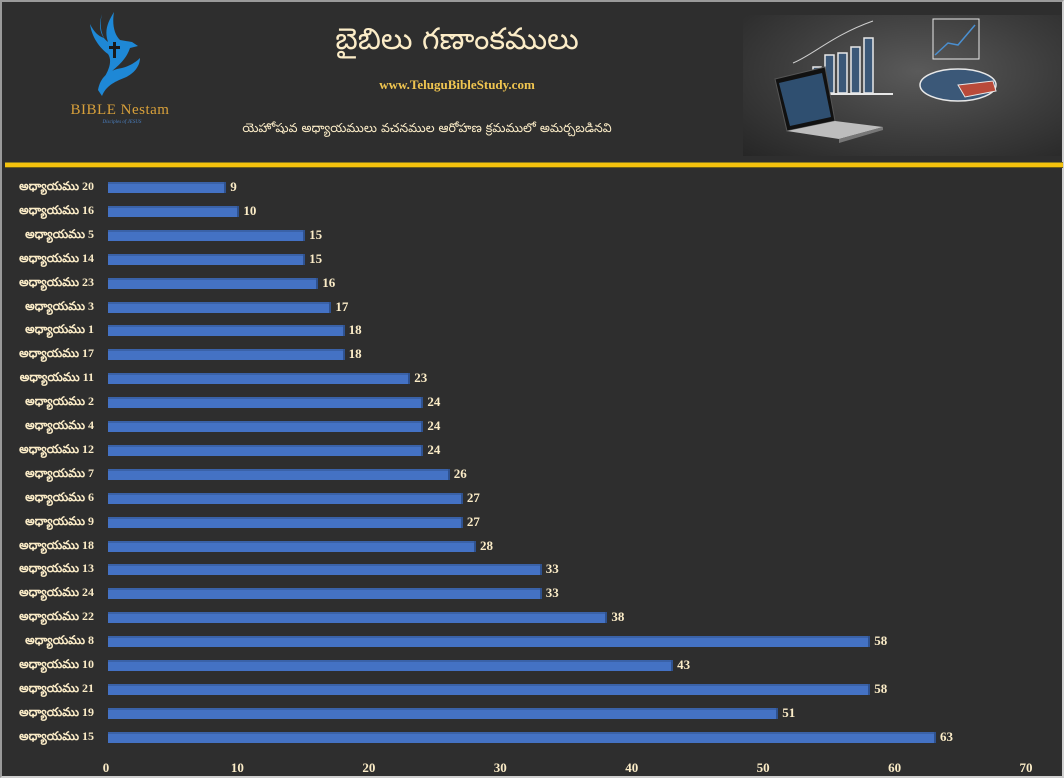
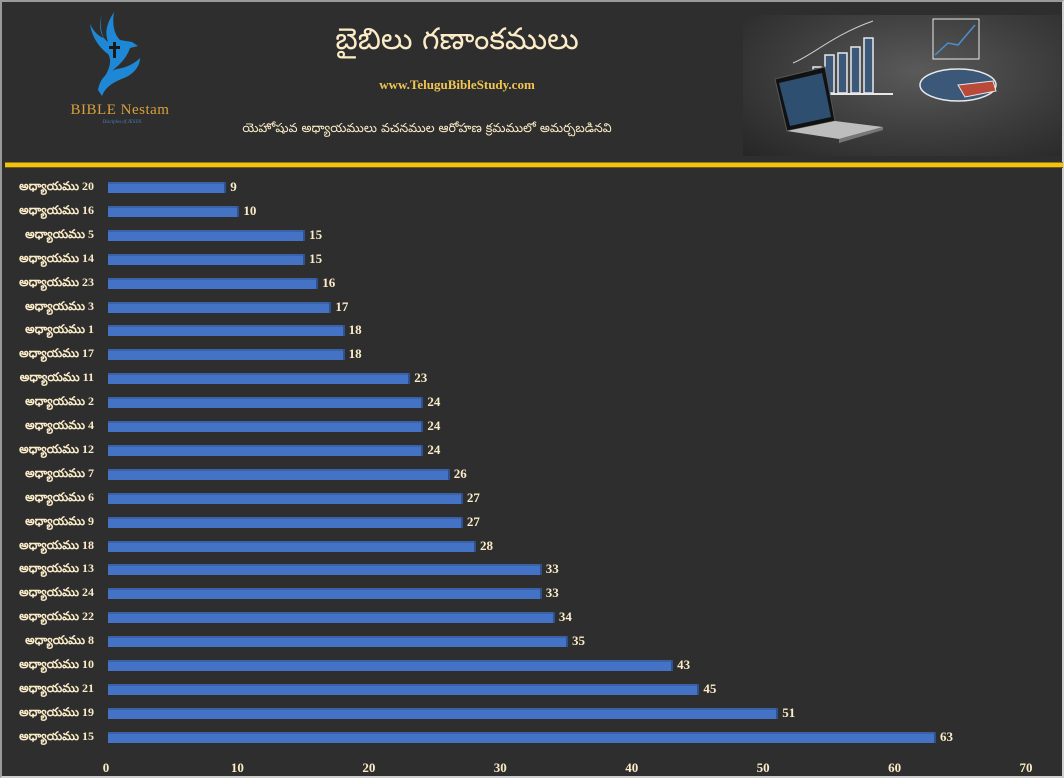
అధ్యాయము 22: 38 -> 34
అధ్యాయము 8: 58 -> 35
అధ్యాయము 21: 58 -> 45
